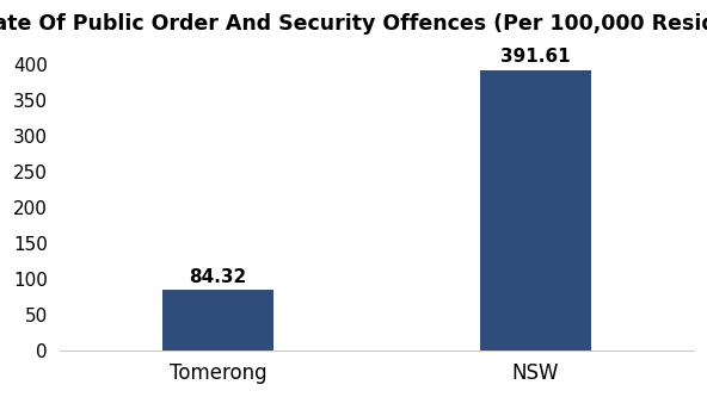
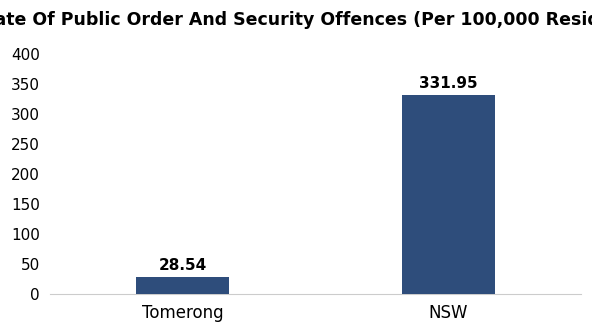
Tomerong: 84.32 -> 28.54
NSW: 391.61 -> 331.95
